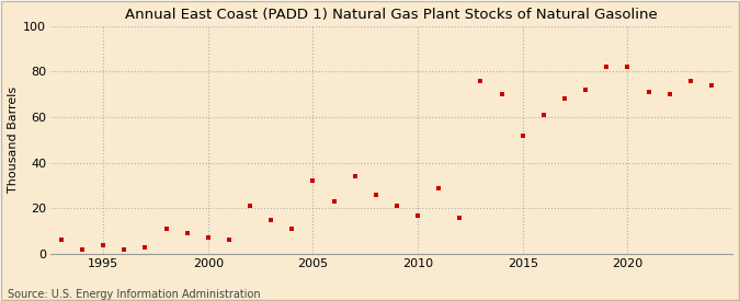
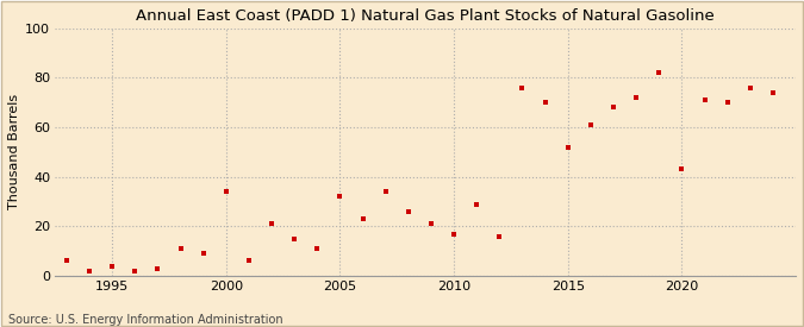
2000: 7 -> 34
2020: 82 -> 43
